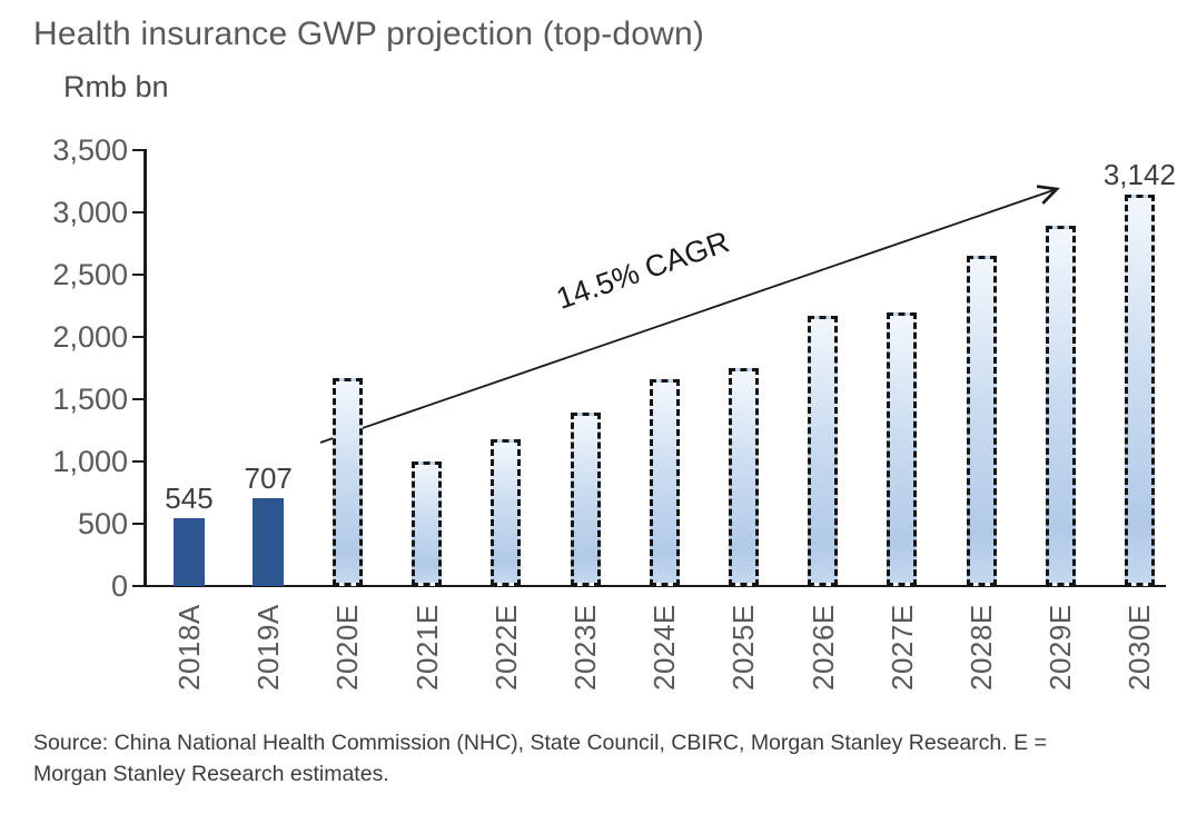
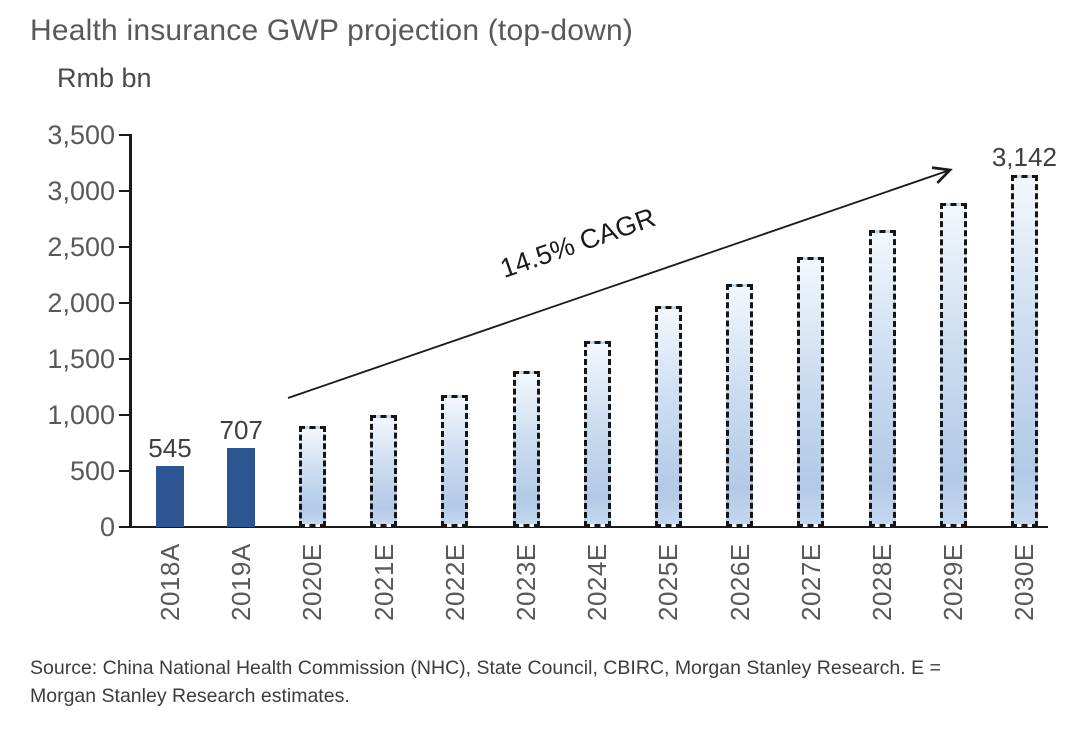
2020E: 1670 -> 900
2025E: 1750 -> 1970
2027E: 2200 -> 2410
